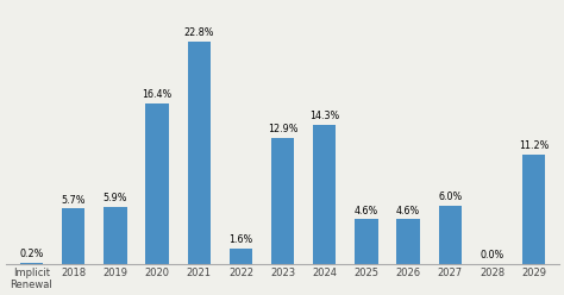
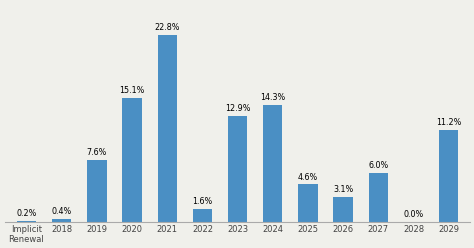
2018: 5.7% -> 0.4%
2019: 5.9% -> 7.6%
2020: 16.4% -> 15.1%
2026: 4.6% -> 3.1%
